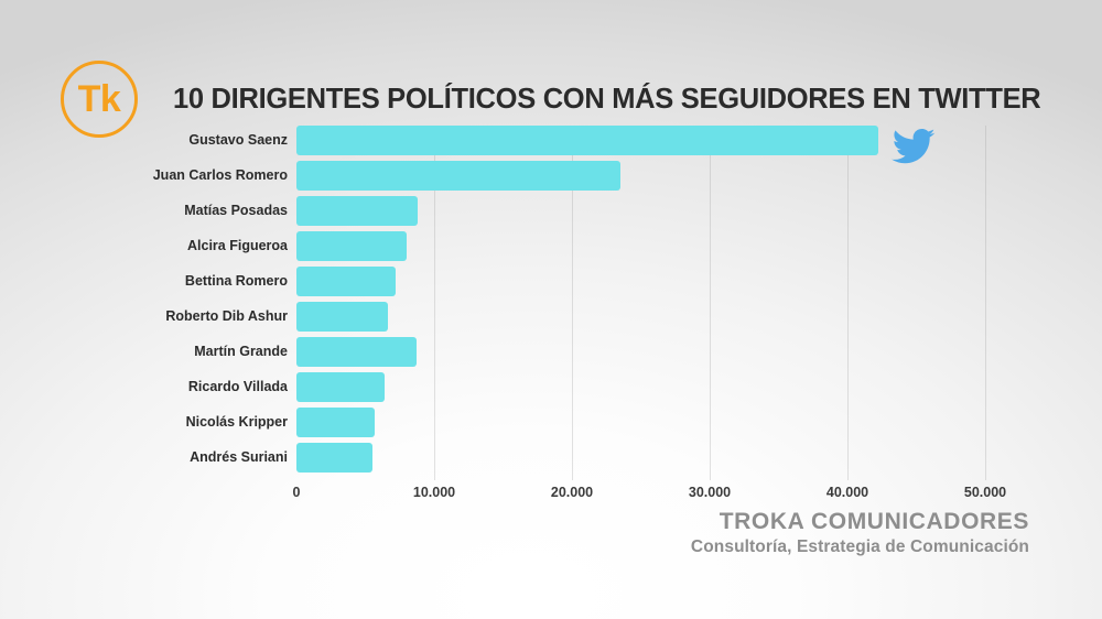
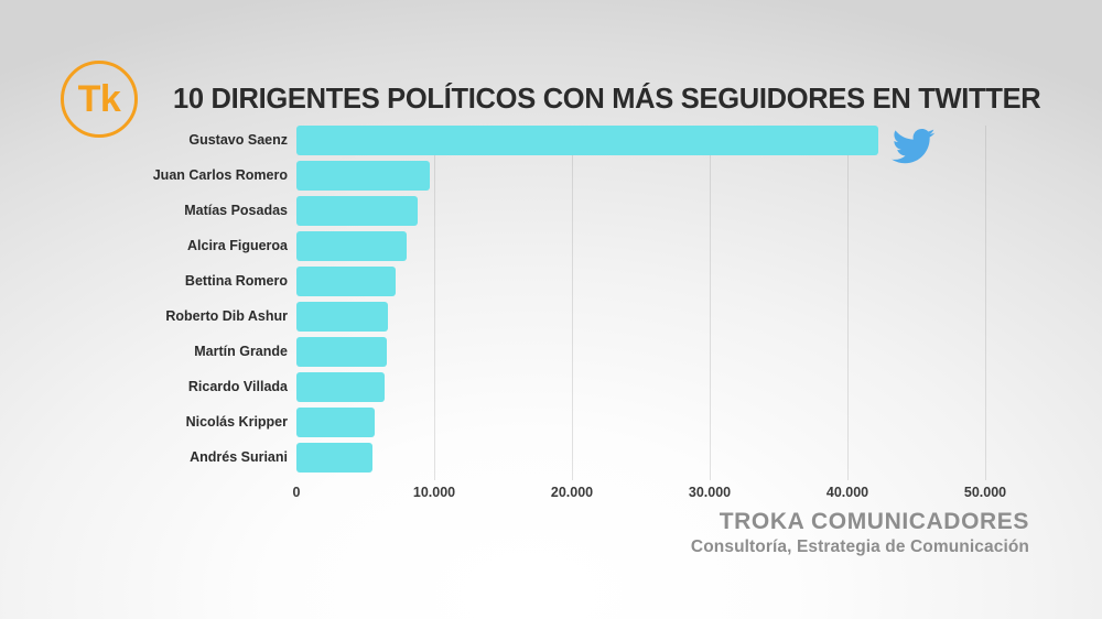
Juan Carlos Romero: 23500 -> 9700
Martín Grande: 8700 -> 6600
